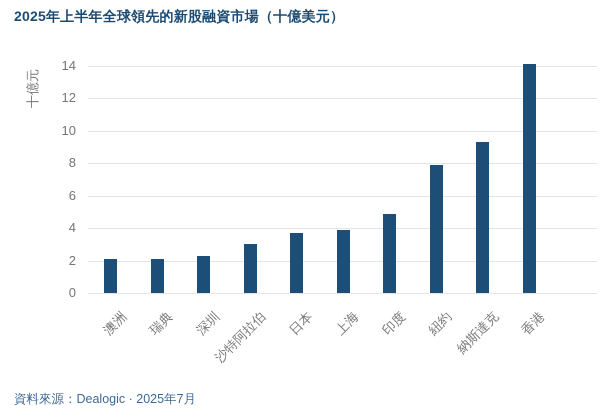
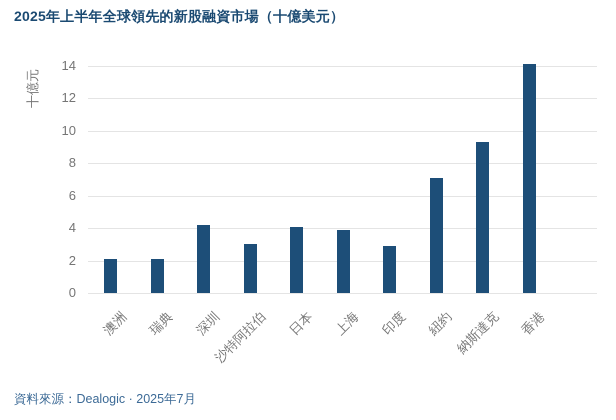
深圳: 2.3 -> 4.2
日本: 3.7 -> 4.1
印度: 4.9 -> 2.9
紐約: 7.9 -> 7.1
